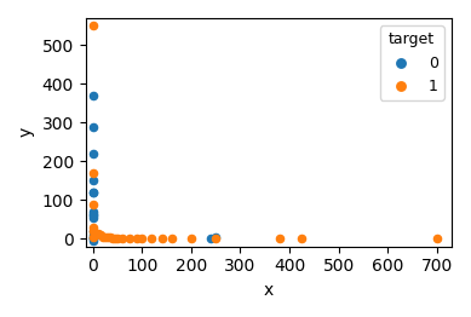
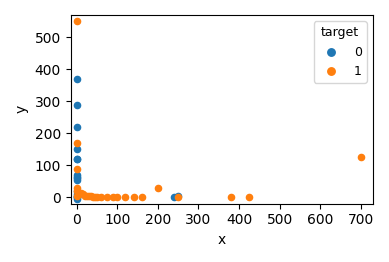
1/200: 2 -> 30
1/700: 2 -> 125
